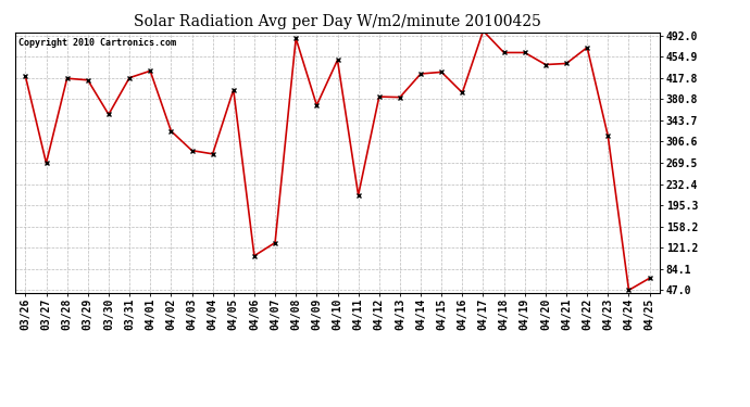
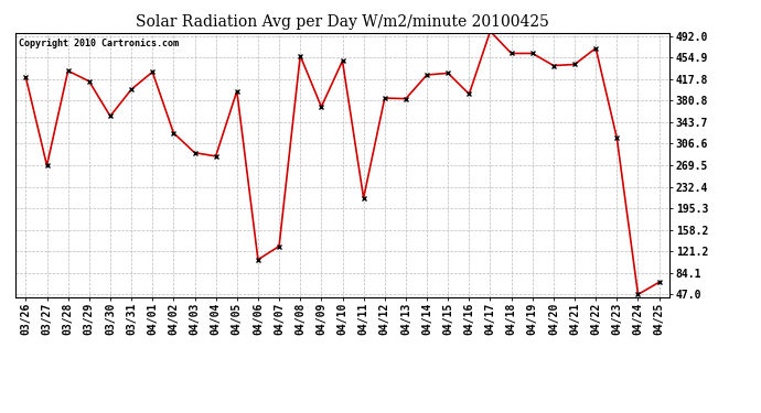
03/28: 417 -> 432
03/31: 418 -> 400
04/08: 487 -> 458
